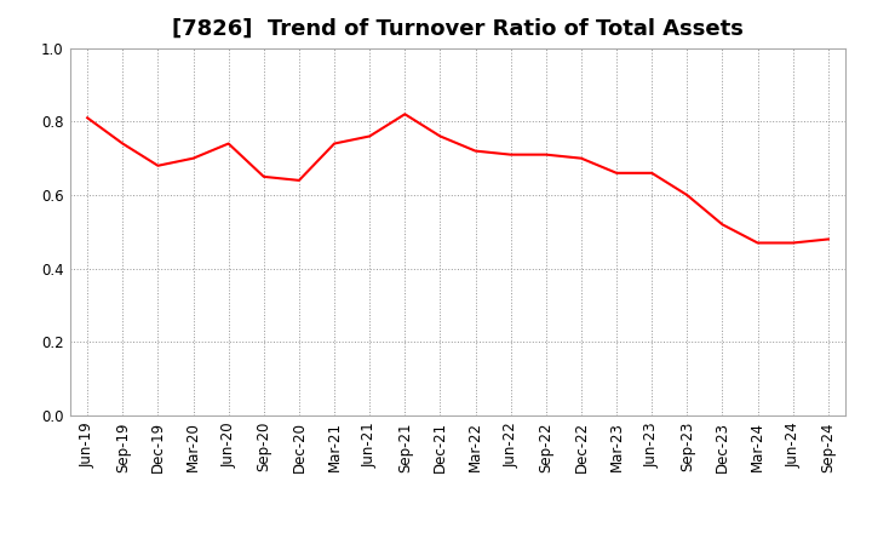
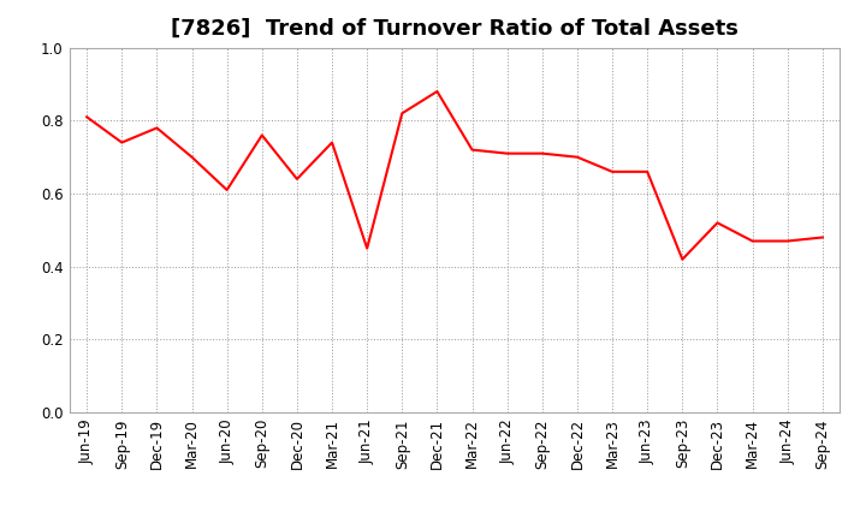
Dec-19: 0.68 -> 0.78
Jun-20: 0.74 -> 0.61
Sep-20: 0.65 -> 0.76
Jun-21: 0.76 -> 0.45
Dec-21: 0.76 -> 0.88
Sep-23: 0.60 -> 0.42
